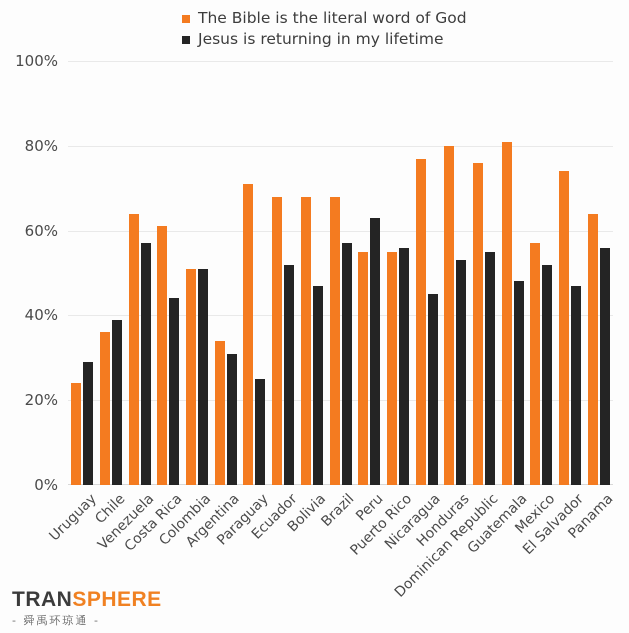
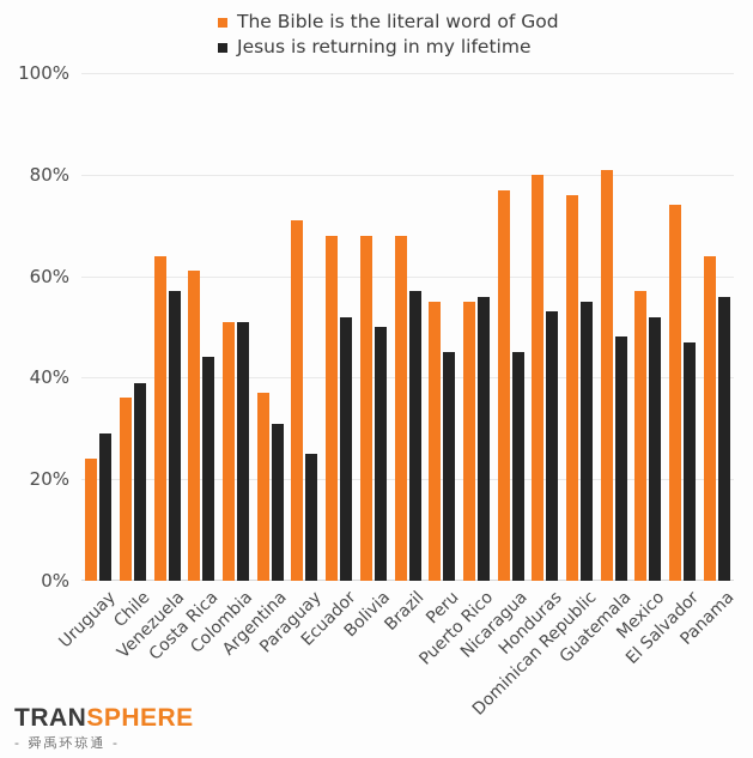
The Bible is the literal word of God/Argentina: 34% -> 37%
Jesus is returning in my lifetime/Bolivia: 47% -> 50%
Jesus is returning in my lifetime/Peru: 63% -> 45%
